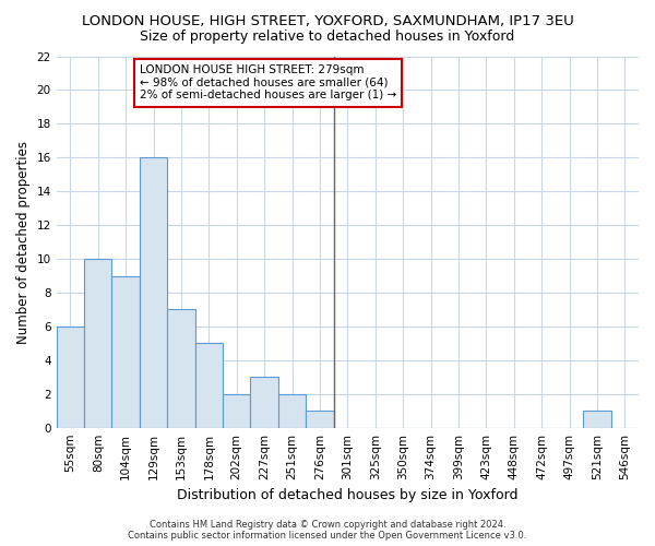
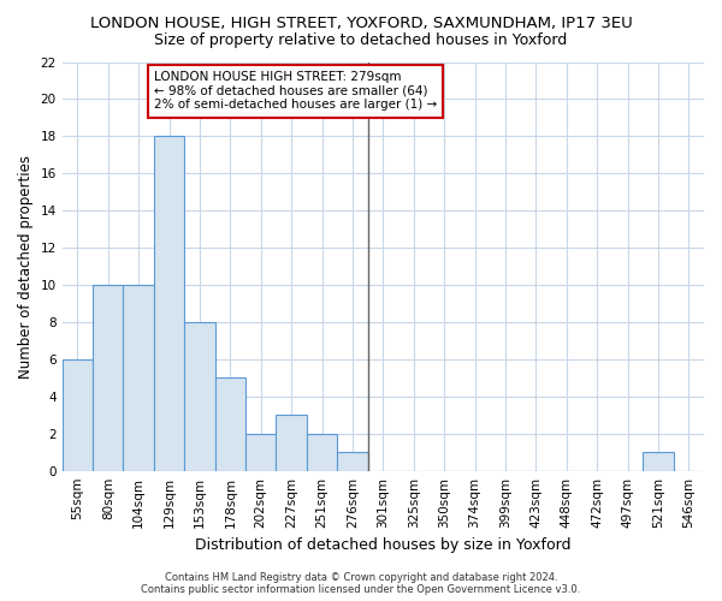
104sqm: 9 -> 10
129sqm: 16 -> 18
153sqm: 7 -> 8
